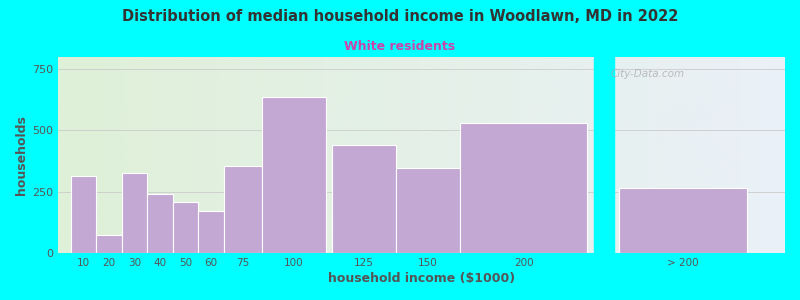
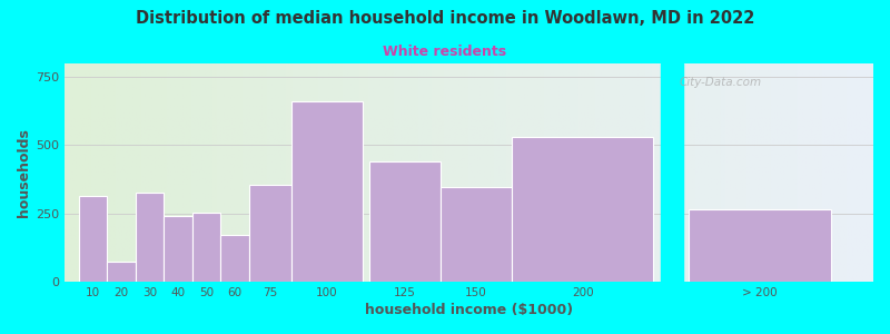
50: 210 -> 255
100: 635 -> 660
